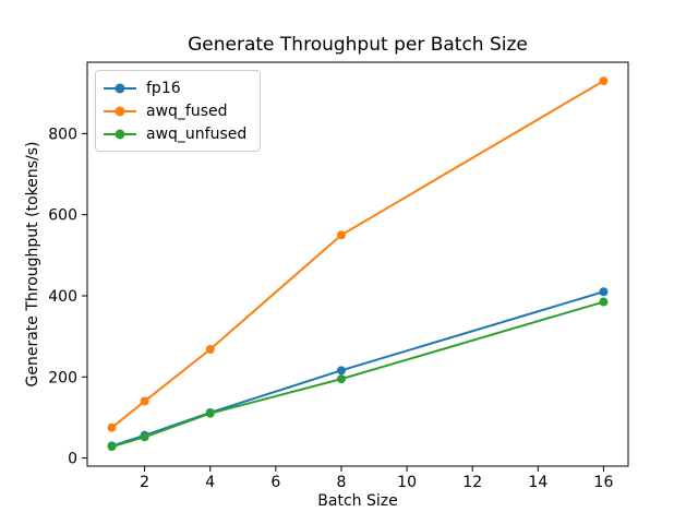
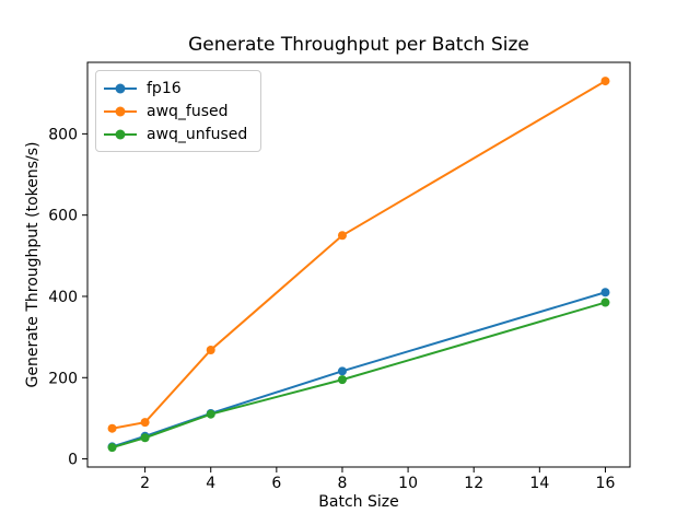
awq_fused/2: 140 -> 90
